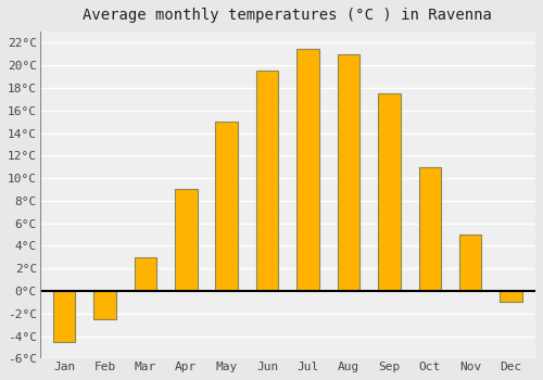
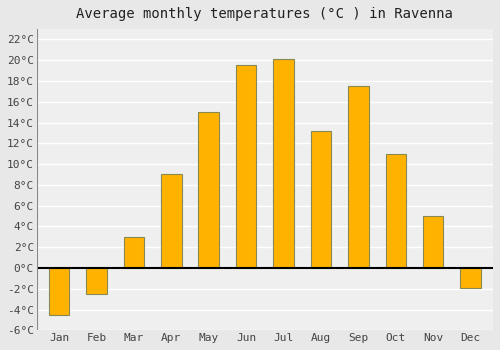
Jul: 21.5°C -> 20.1°C
Aug: 21.0°C -> 13.2°C
Dec: -1.0°C -> -1.9°C
